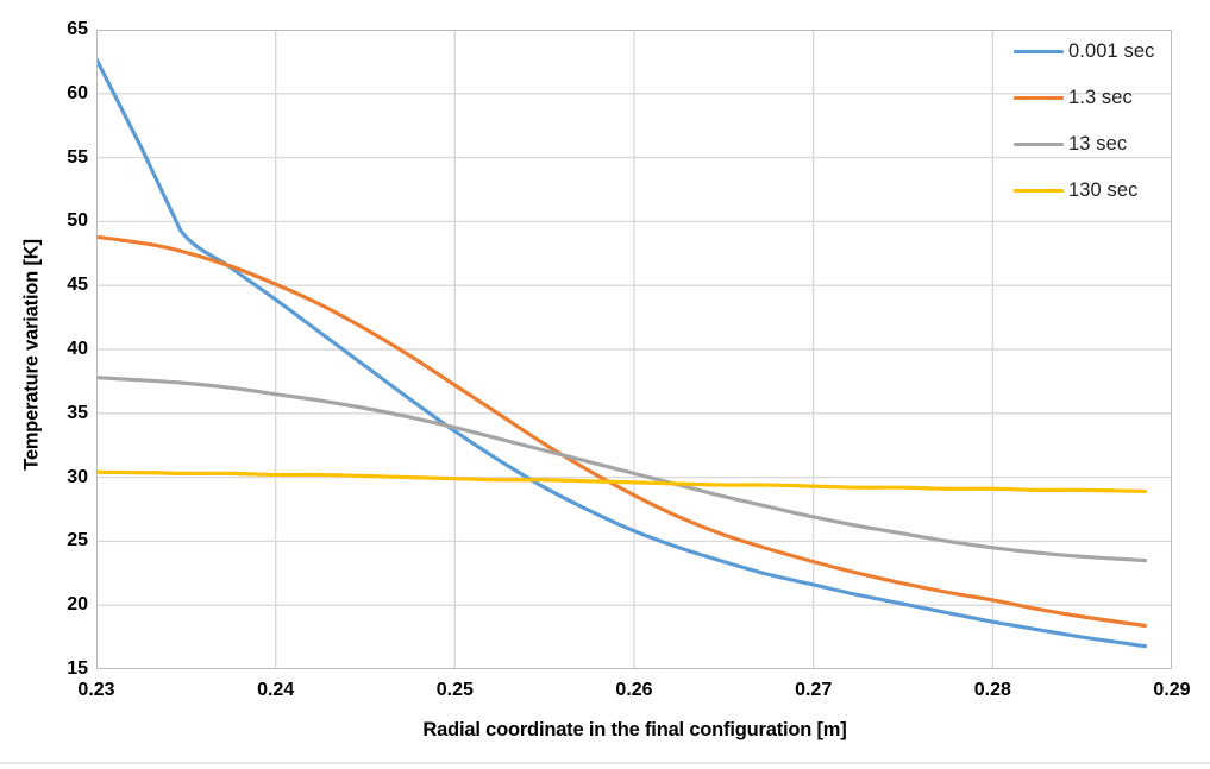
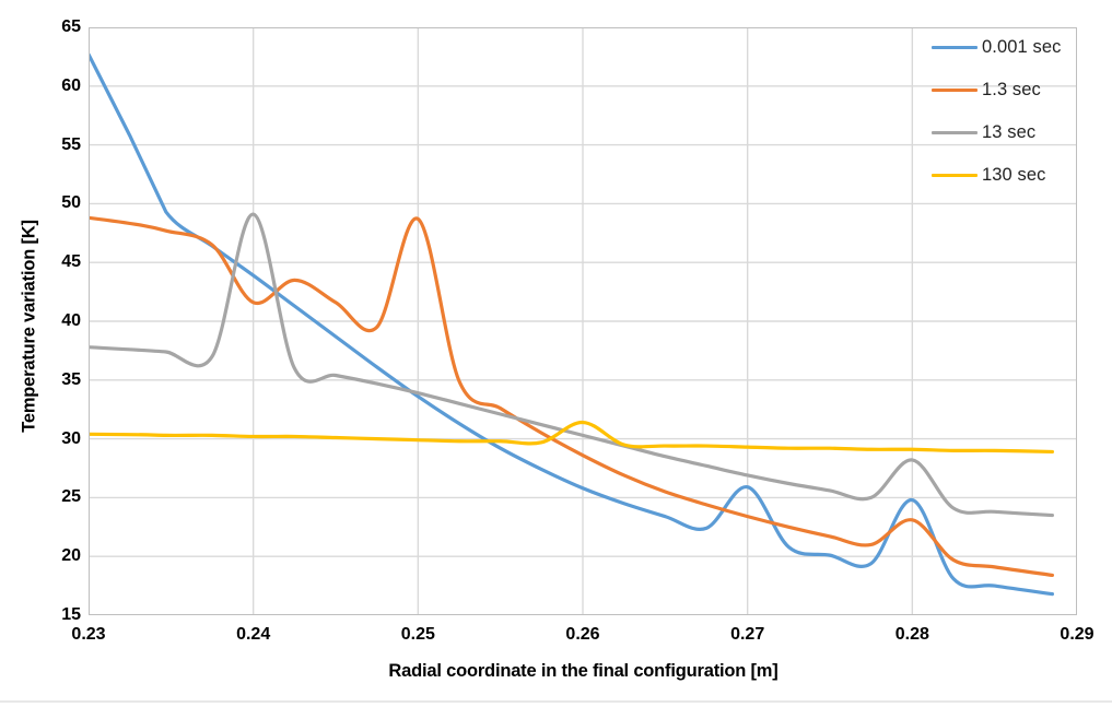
1.3 sec/0.24: 45.1 -> 41.6
13 sec/0.24: 36.5 -> 49.1
1.3 sec/0.25: 37.2 -> 48.7
130 sec/0.26: 29.6 -> 31.4
0.001 sec/0.27: 21.6 -> 25.9
0.001 sec/0.28: 18.7 -> 24.8
1.3 sec/0.28: 20.4 -> 23.1
13 sec/0.28: 24.5 -> 28.2
